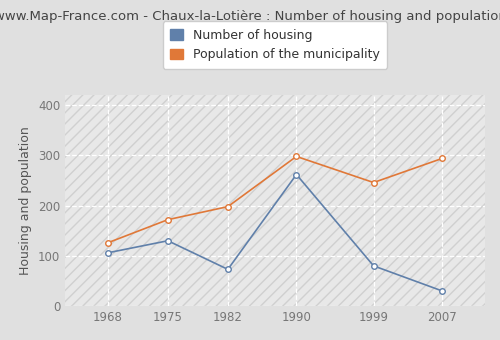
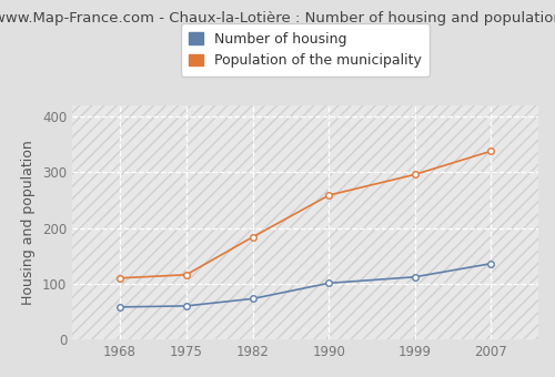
Number of housing/1968: 106 -> 58
Population of the municipality/1968: 126 -> 110
Number of housing/1975: 130 -> 60
Population of the municipality/1975: 172 -> 116
Population of the municipality/1982: 198 -> 184
Number of housing/1990: 262 -> 101
Population of the municipality/1990: 298 -> 259
Number of housing/1999: 80 -> 112
Population of the municipality/1999: 246 -> 296
Number of housing/2007: 30 -> 136
Population of the municipality/2007: 294 -> 338
